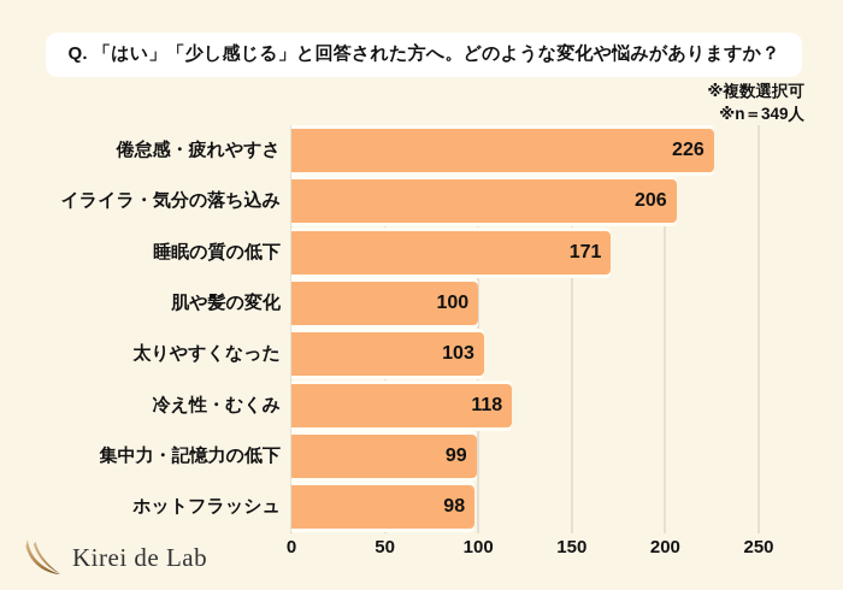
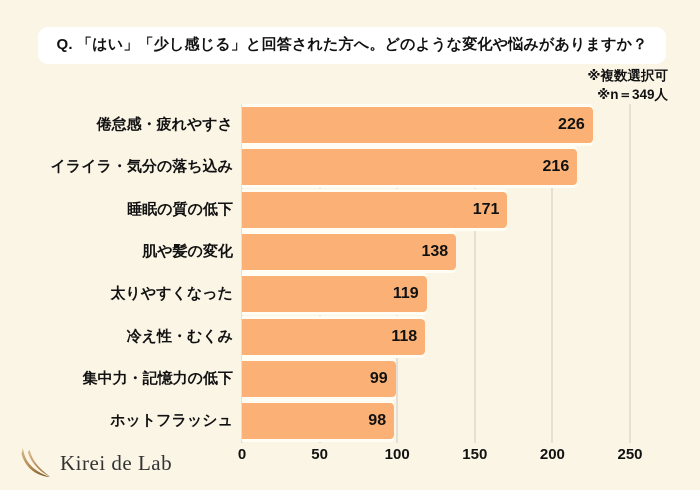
イライラ・気分の落ち込み: 206 -> 216
肌や髪の変化: 100 -> 138
太りやすくなった: 103 -> 119
